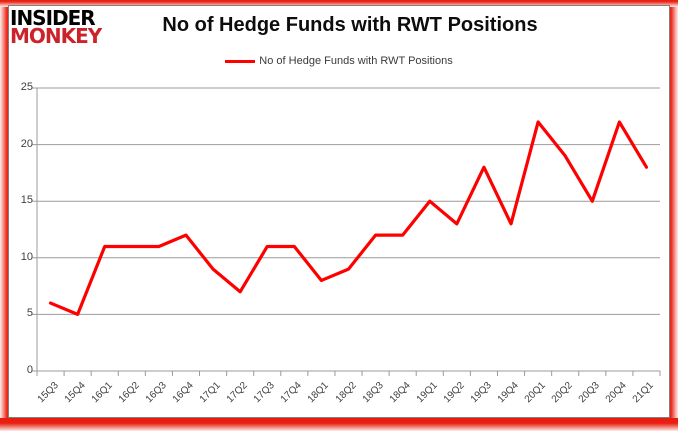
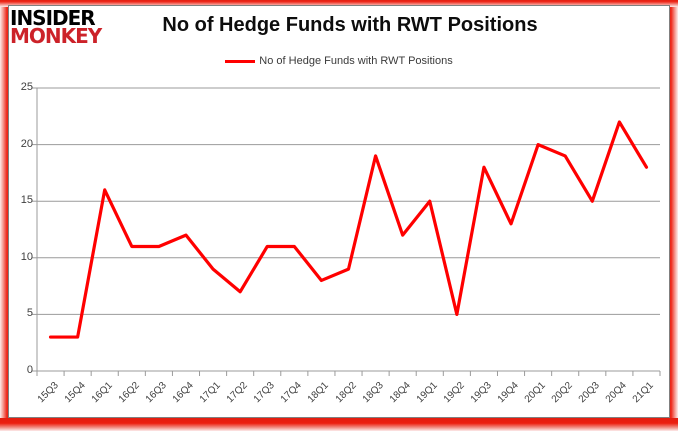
15Q3: 6 -> 3
15Q4: 5 -> 3
16Q1: 11 -> 16
18Q3: 12 -> 19
19Q2: 13 -> 5
20Q1: 22 -> 20
